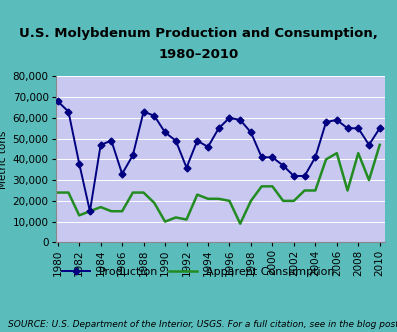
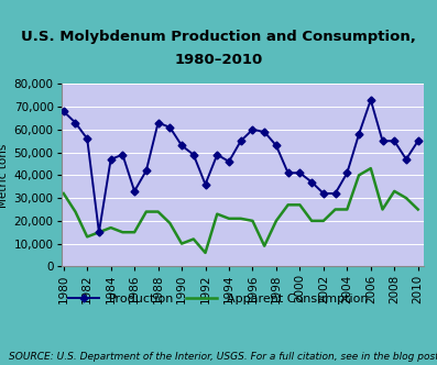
Apparent Consumption/1980: 24,000 -> 32,000
Production/1982: 38,000 -> 56,000
Apparent Consumption/1992: 11,000 -> 6,000
Production/2006: 59,000 -> 73,000
Apparent Consumption/2008: 43,000 -> 33,000
Apparent Consumption/2010: 47,000 -> 25,000
